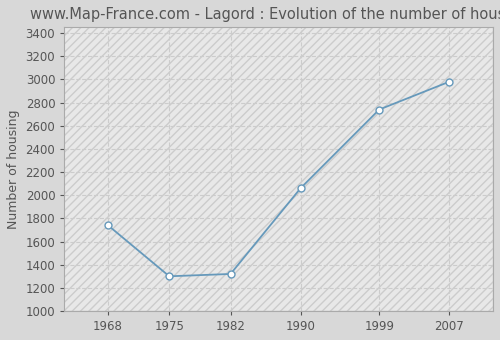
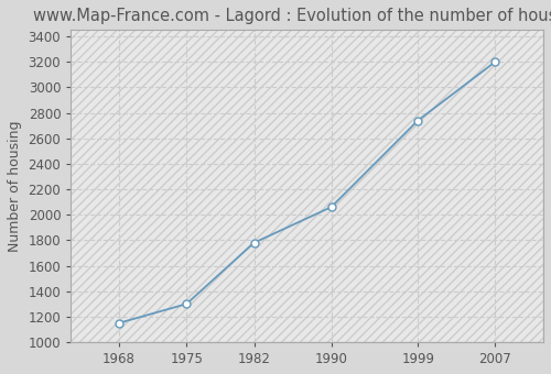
1968: 1740 -> 1150
1982: 1320 -> 1780
2007: 2980 -> 3200
